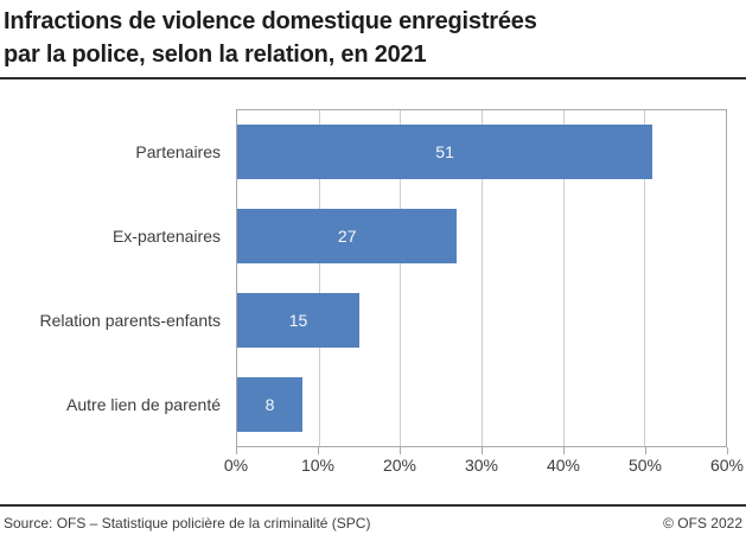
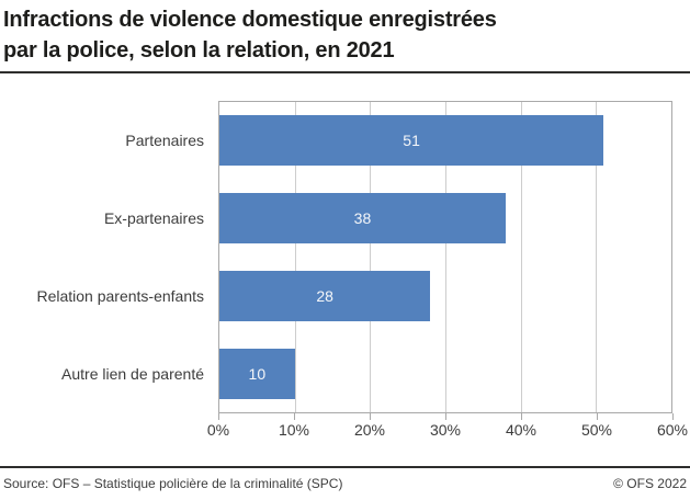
Ex-partenaires: 27 -> 38
Relation parents-enfants: 15 -> 28
Autre lien de parenté: 8 -> 10
